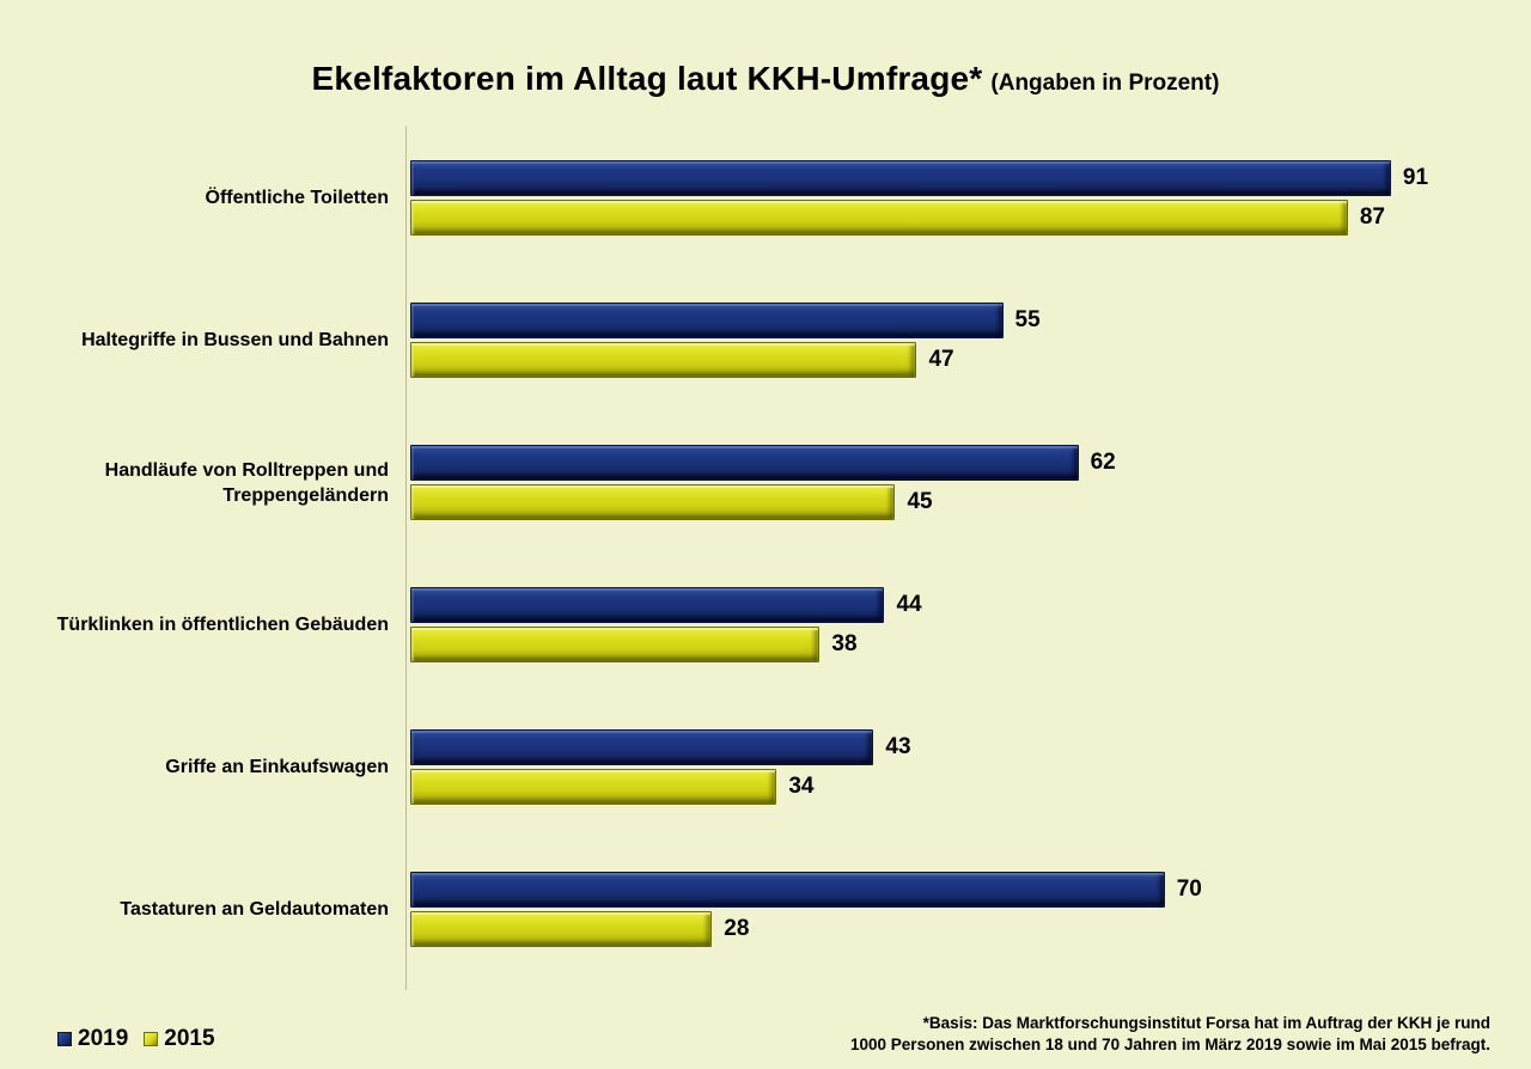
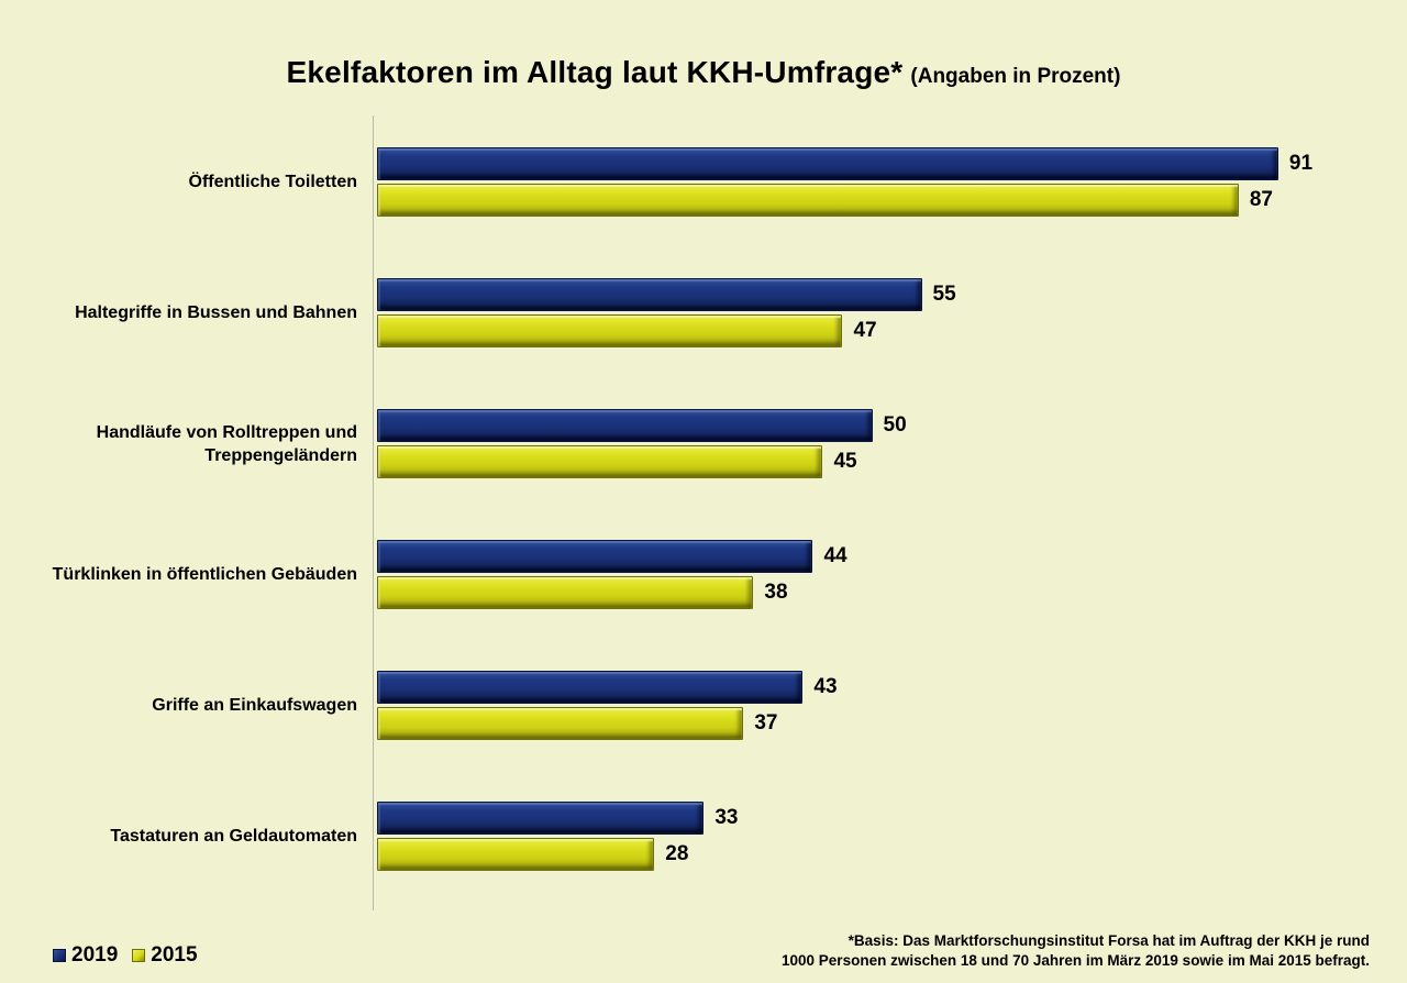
2019/Handläufe von Rolltreppen und Treppengeländern: 62 -> 50
2015/Griffe an Einkaufswagen: 34 -> 37
2019/Tastaturen an Geldautomaten: 70 -> 33
